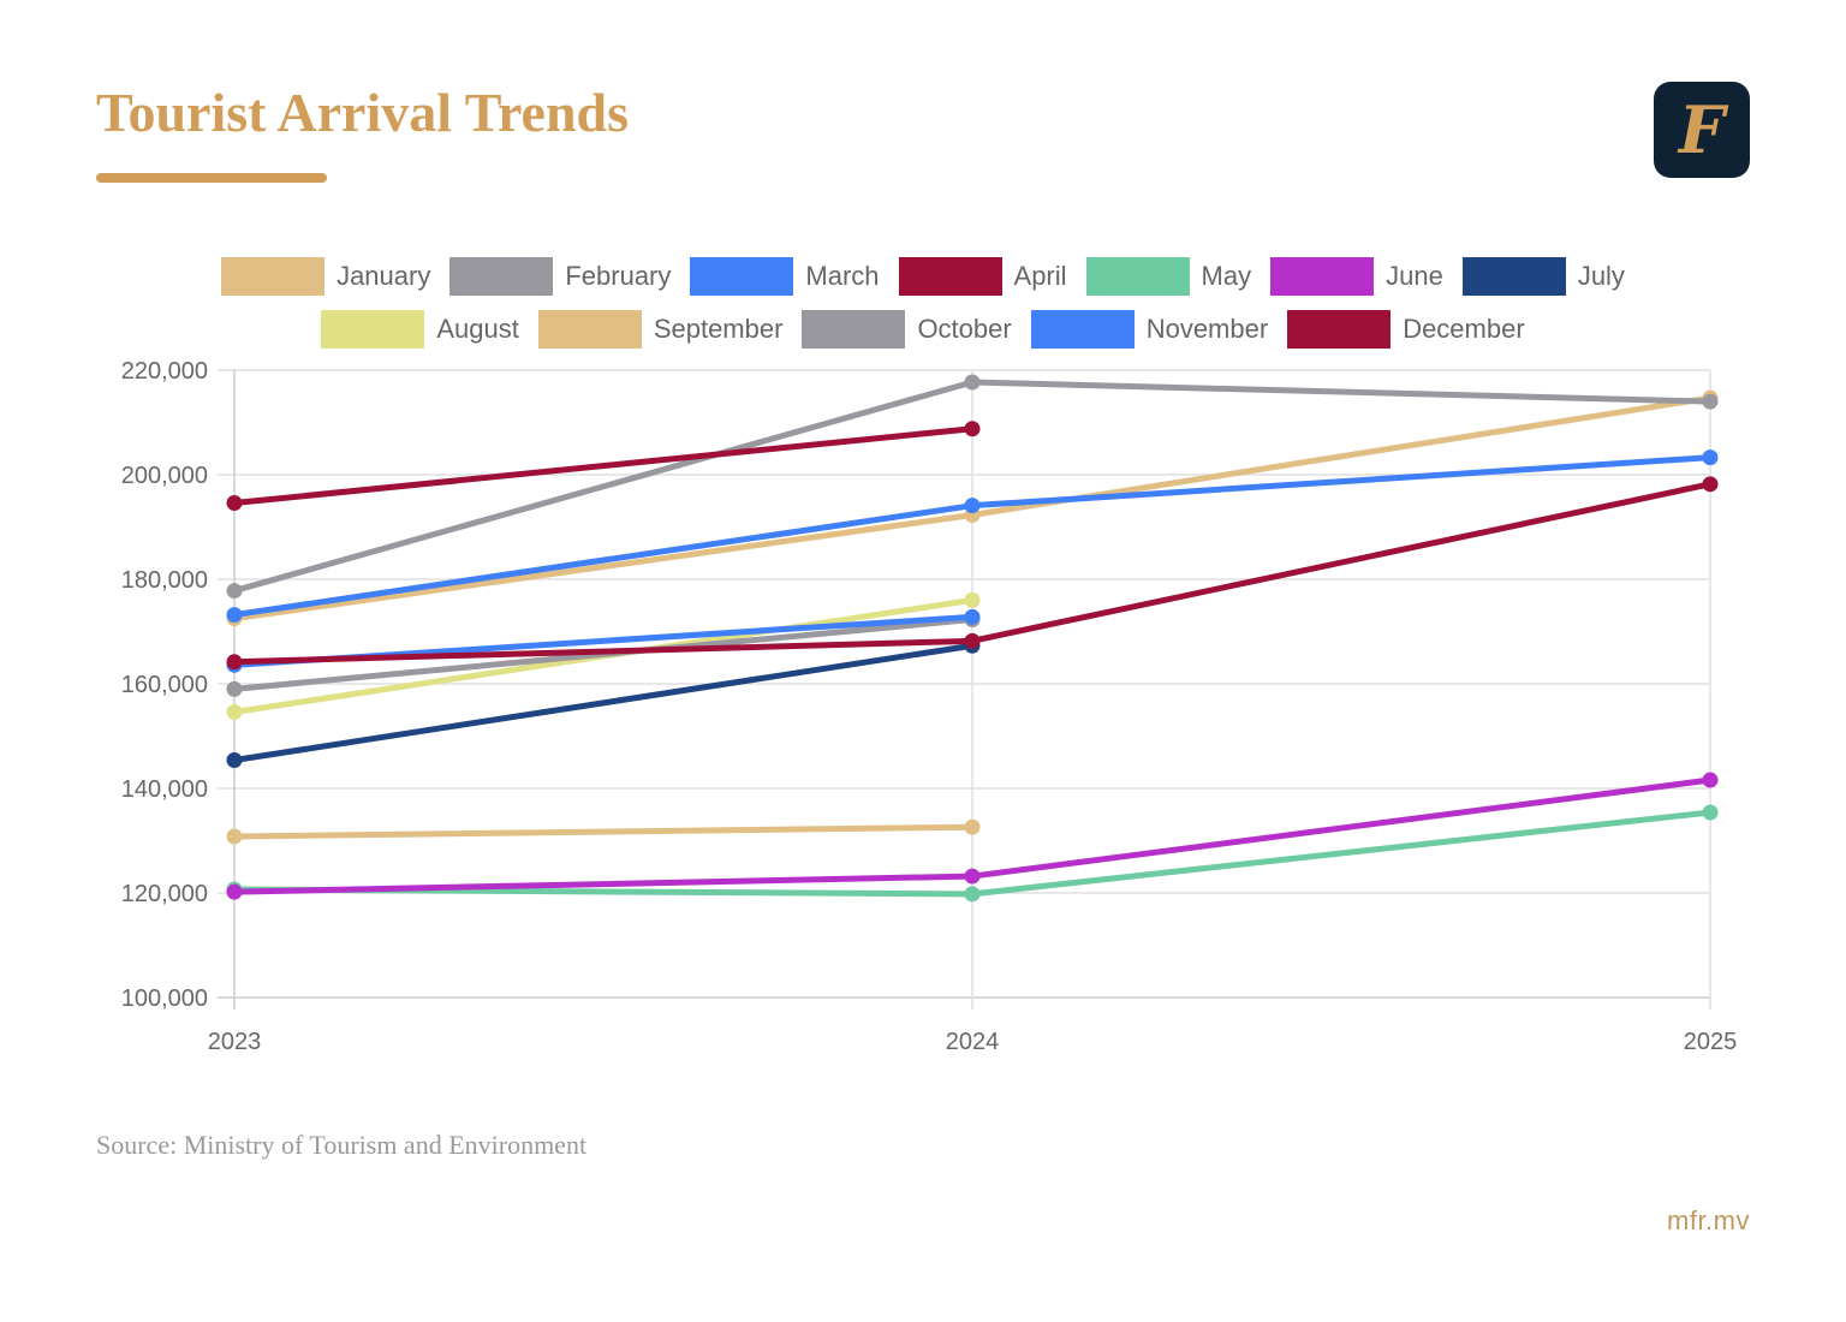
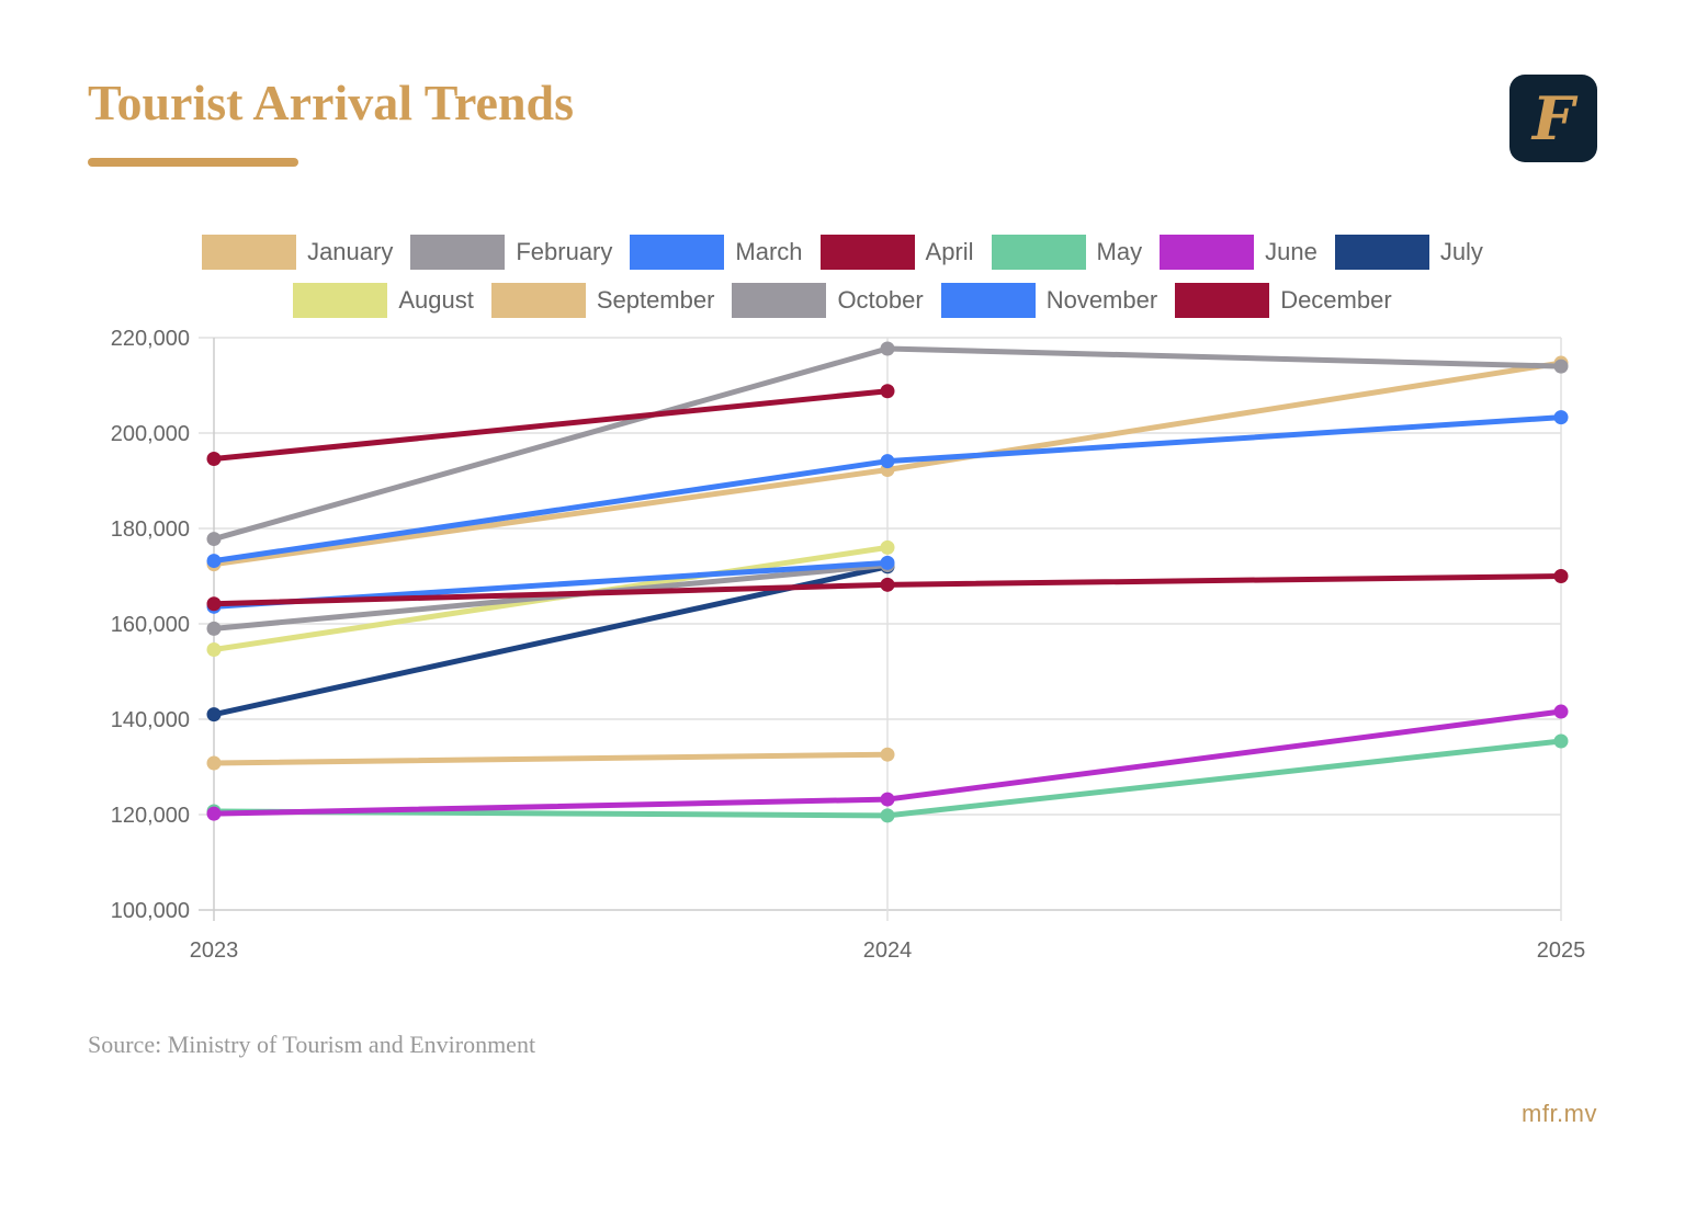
July/2023: 145000 -> 141000
July/2024: 167000 -> 172000
December/2025: 198000 -> 170000
